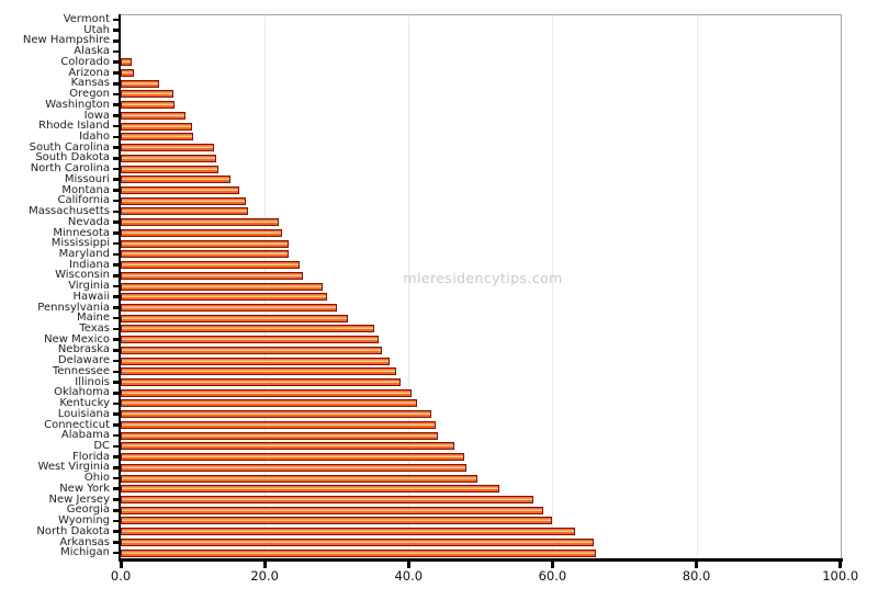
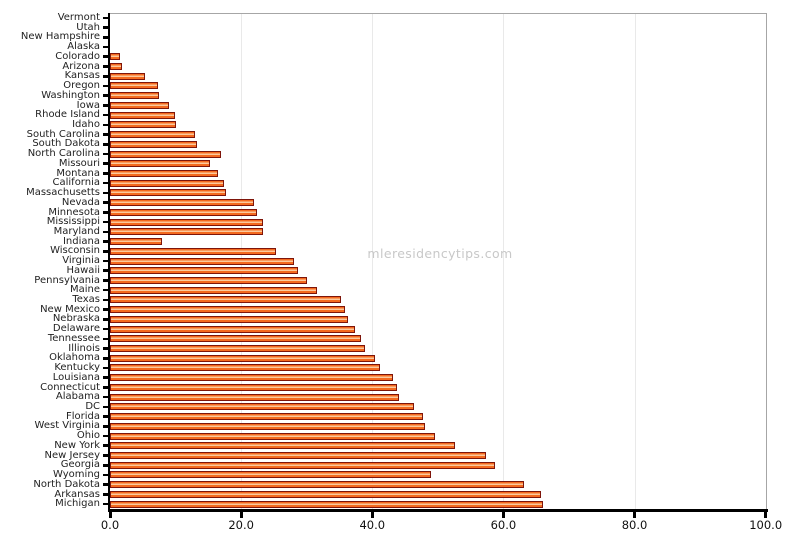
North Carolina: 14 -> 17
Indiana: 25 -> 8
Wyoming: 60 -> 49
